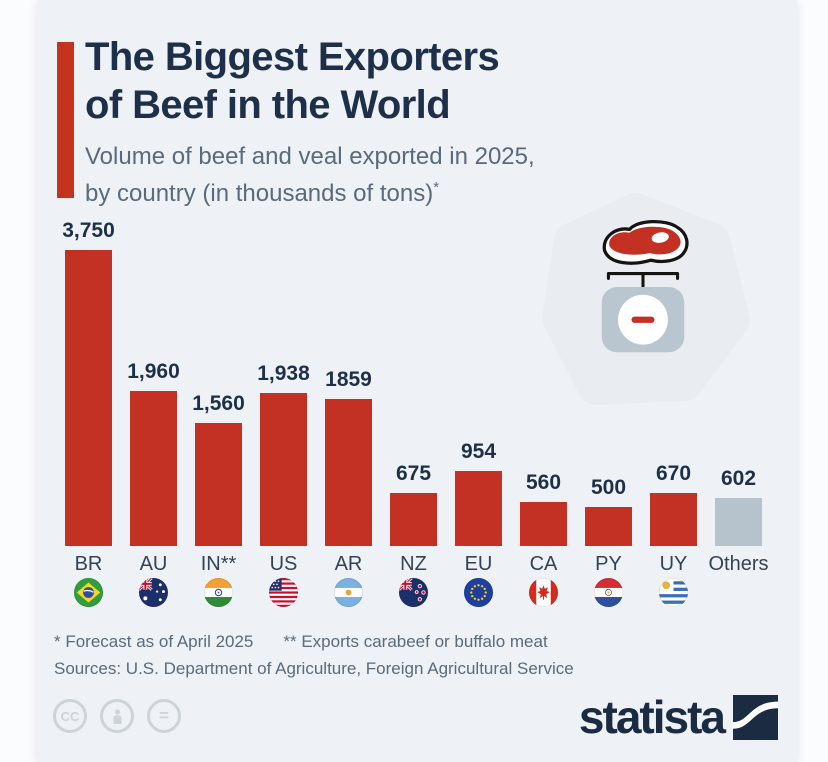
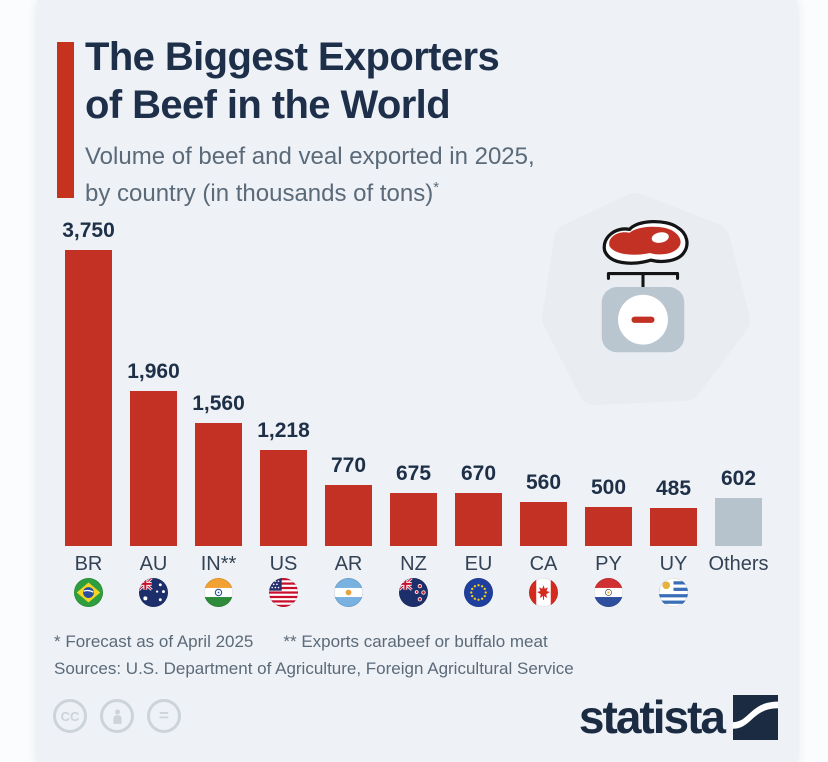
US: 1,938 -> 1,218
AR: 1859 -> 770
EU: 954 -> 670
UY: 670 -> 485
